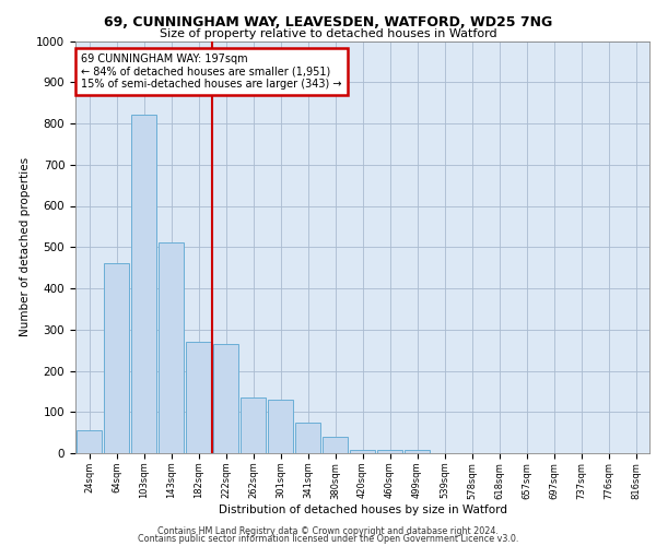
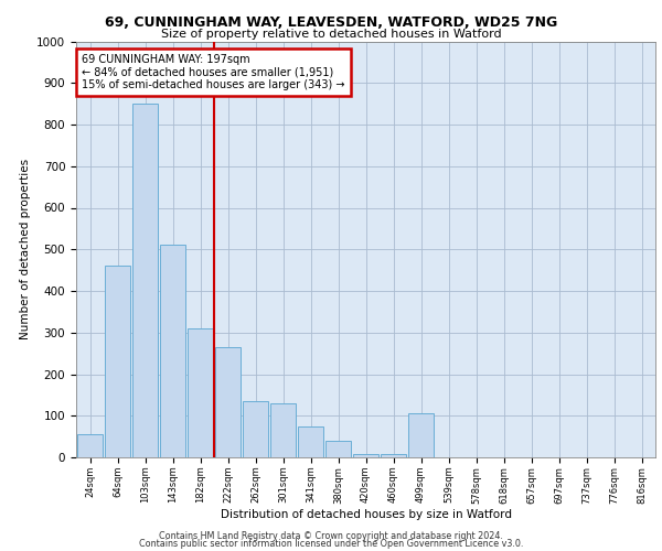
103sqm: 820 -> 850
182sqm: 270 -> 310
499sqm: 8 -> 105
